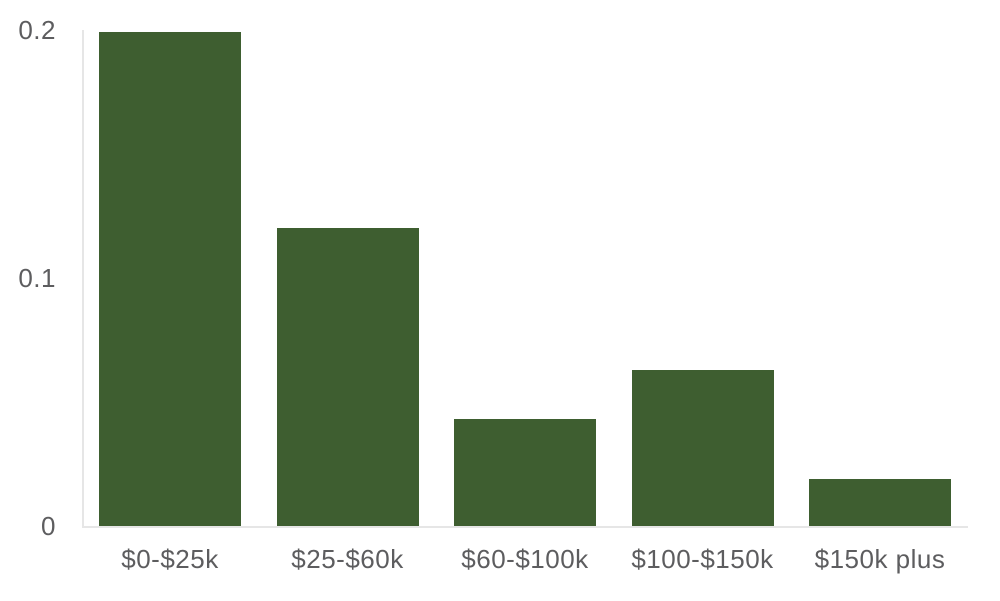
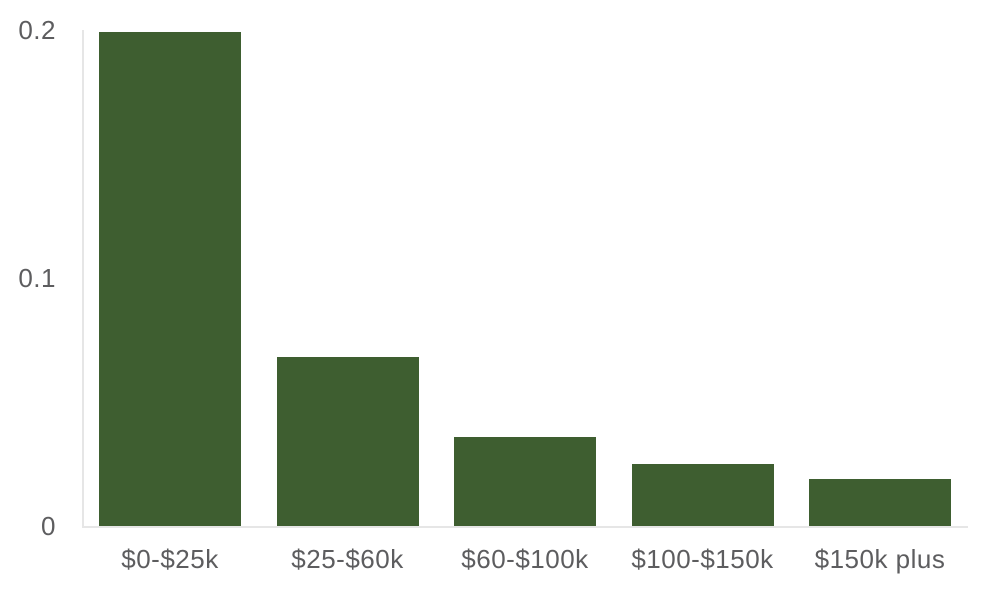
$25-$60k: 0.120 -> 0.068
$60-$100k: 0.043 -> 0.036
$100-$150k: 0.063 -> 0.025
